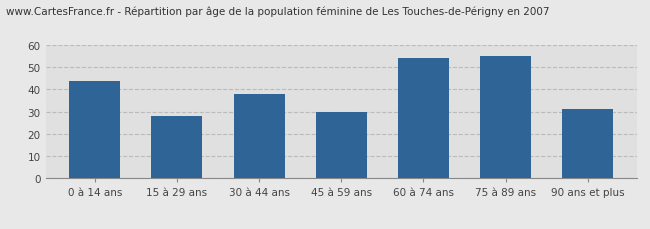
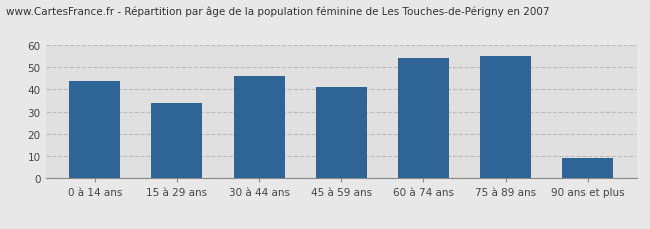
15 à 29 ans: 28 -> 34
30 à 44 ans: 38 -> 46
45 à 59 ans: 30 -> 41
90 ans et plus: 31 -> 9
